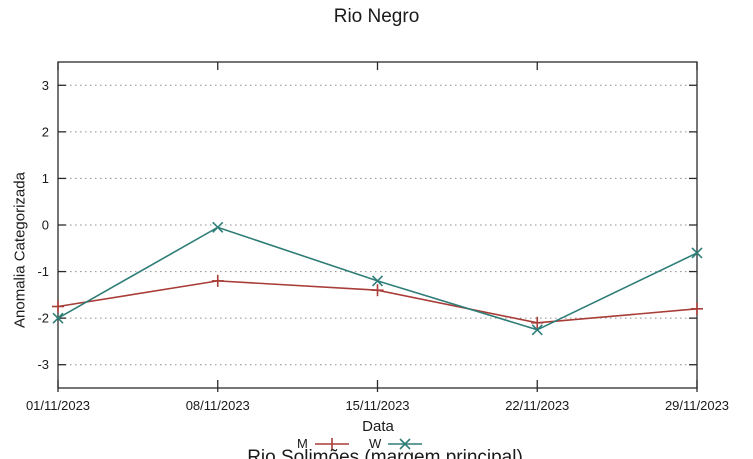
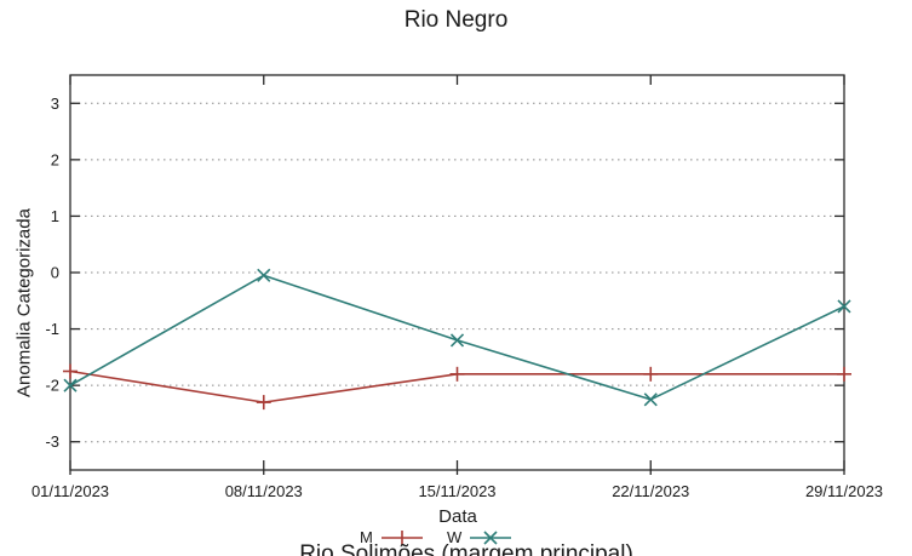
M/08/11/2023: -1.2 -> -2.3
M/15/11/2023: -1.4 -> -1.8
M/22/11/2023: -2.1 -> -1.8
